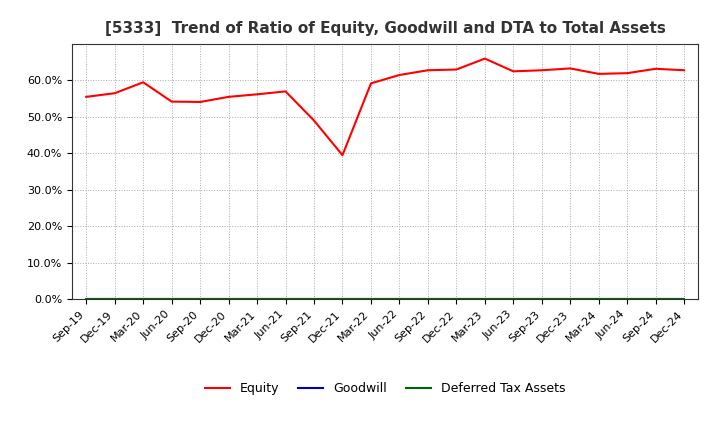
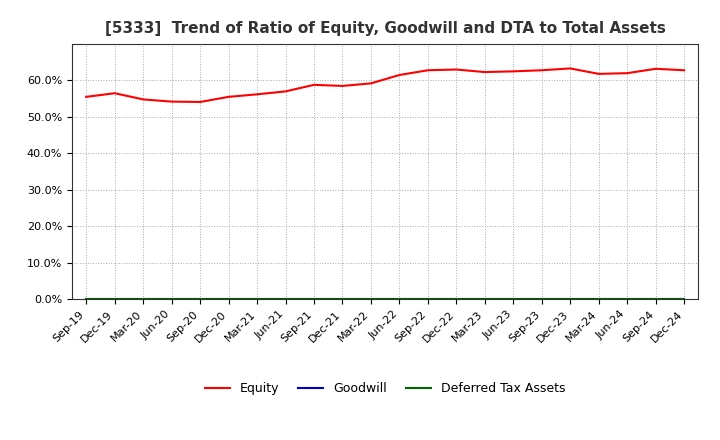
Equity/Mar-20: 59.5% -> 54.8%
Equity/Sep-21: 49.0% -> 58.8%
Equity/Dec-21: 39.5% -> 58.5%
Equity/Mar-23: 66.0% -> 62.3%
